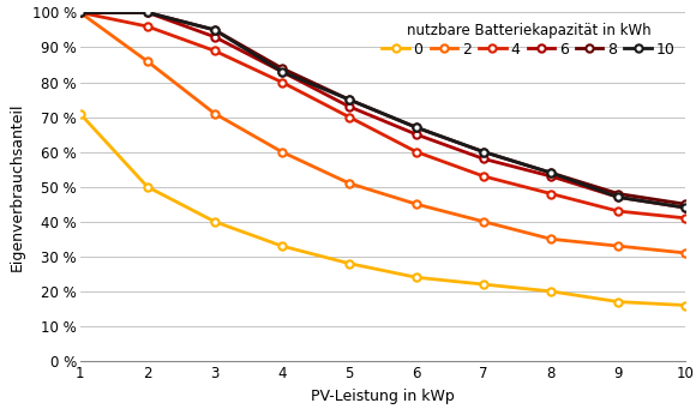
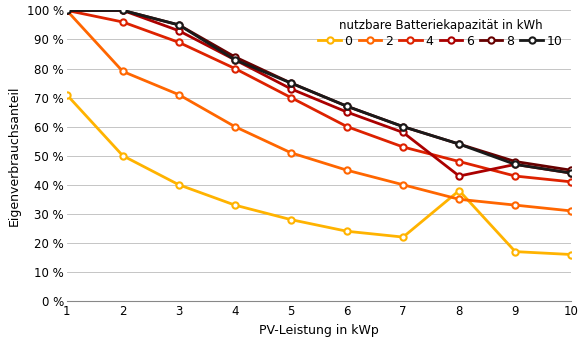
2/2: 86 % -> 79 %
0/8: 20 % -> 38 %
6/8: 53 % -> 43 %
